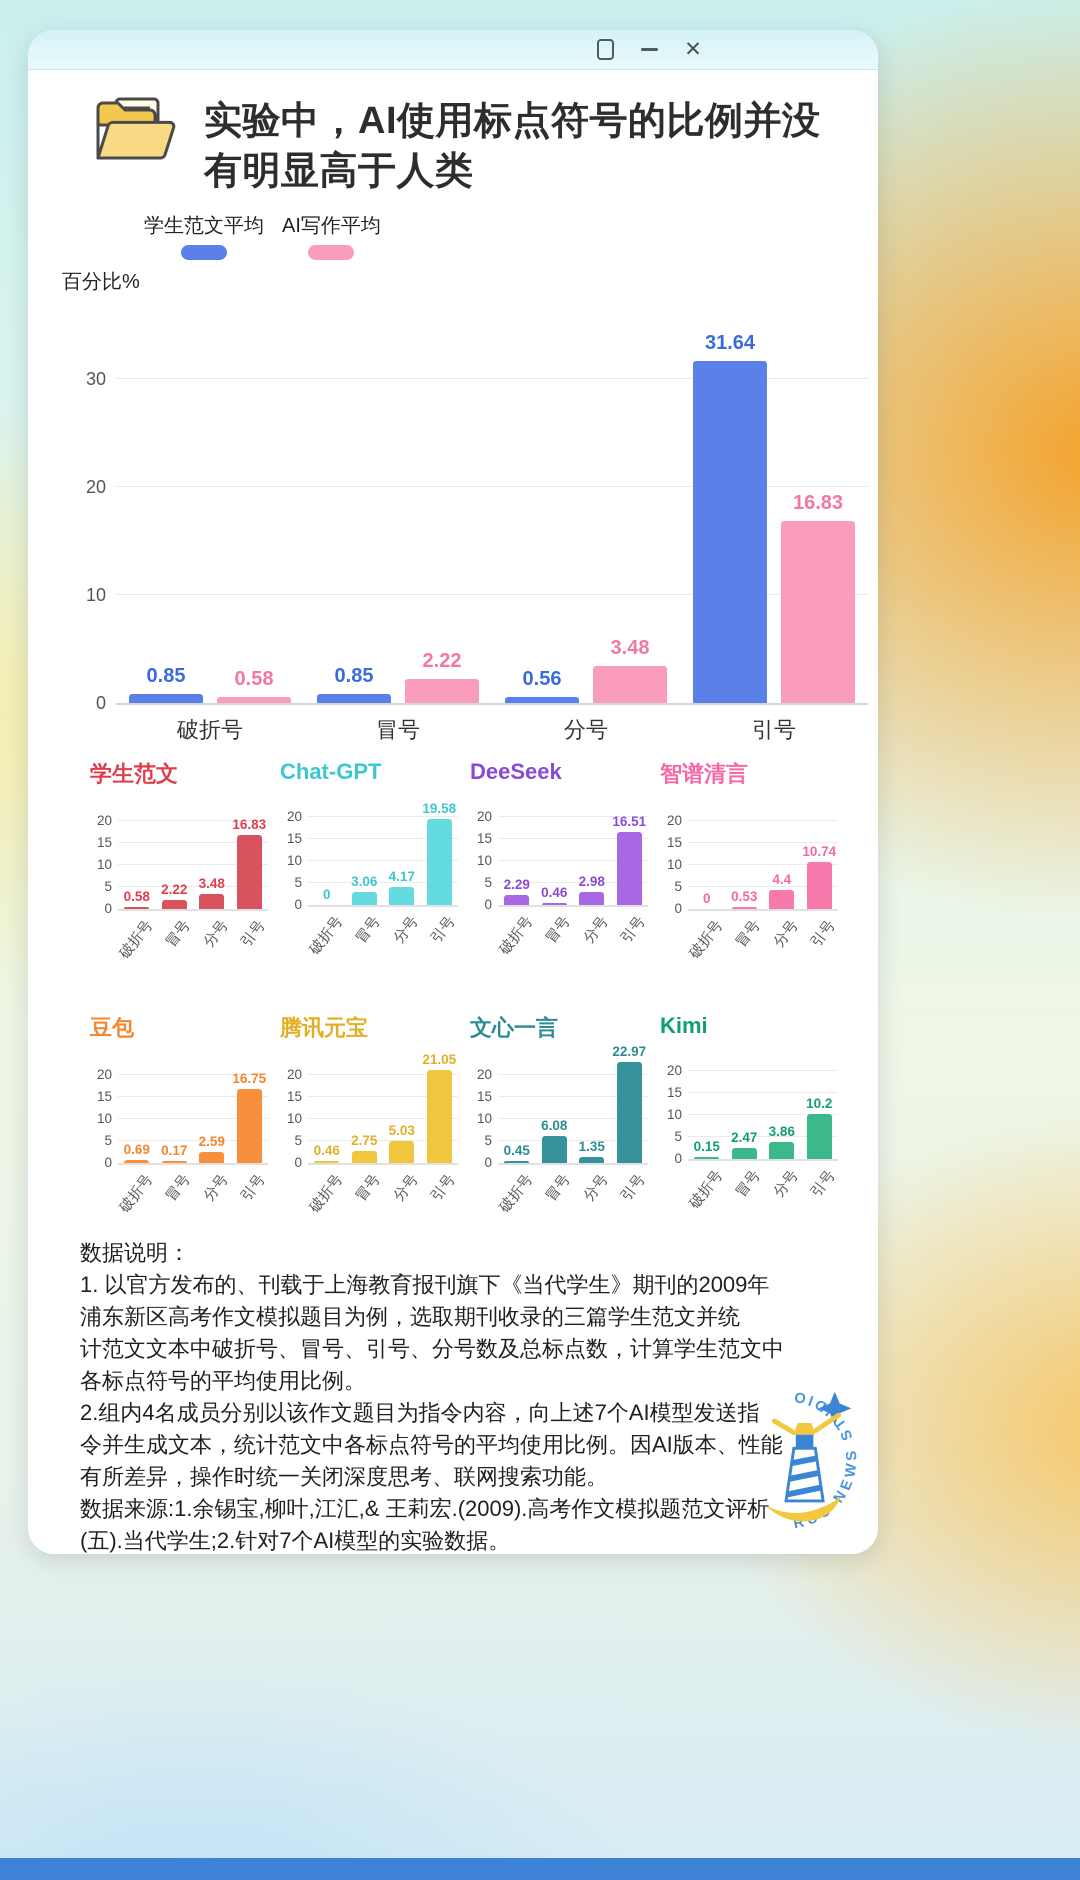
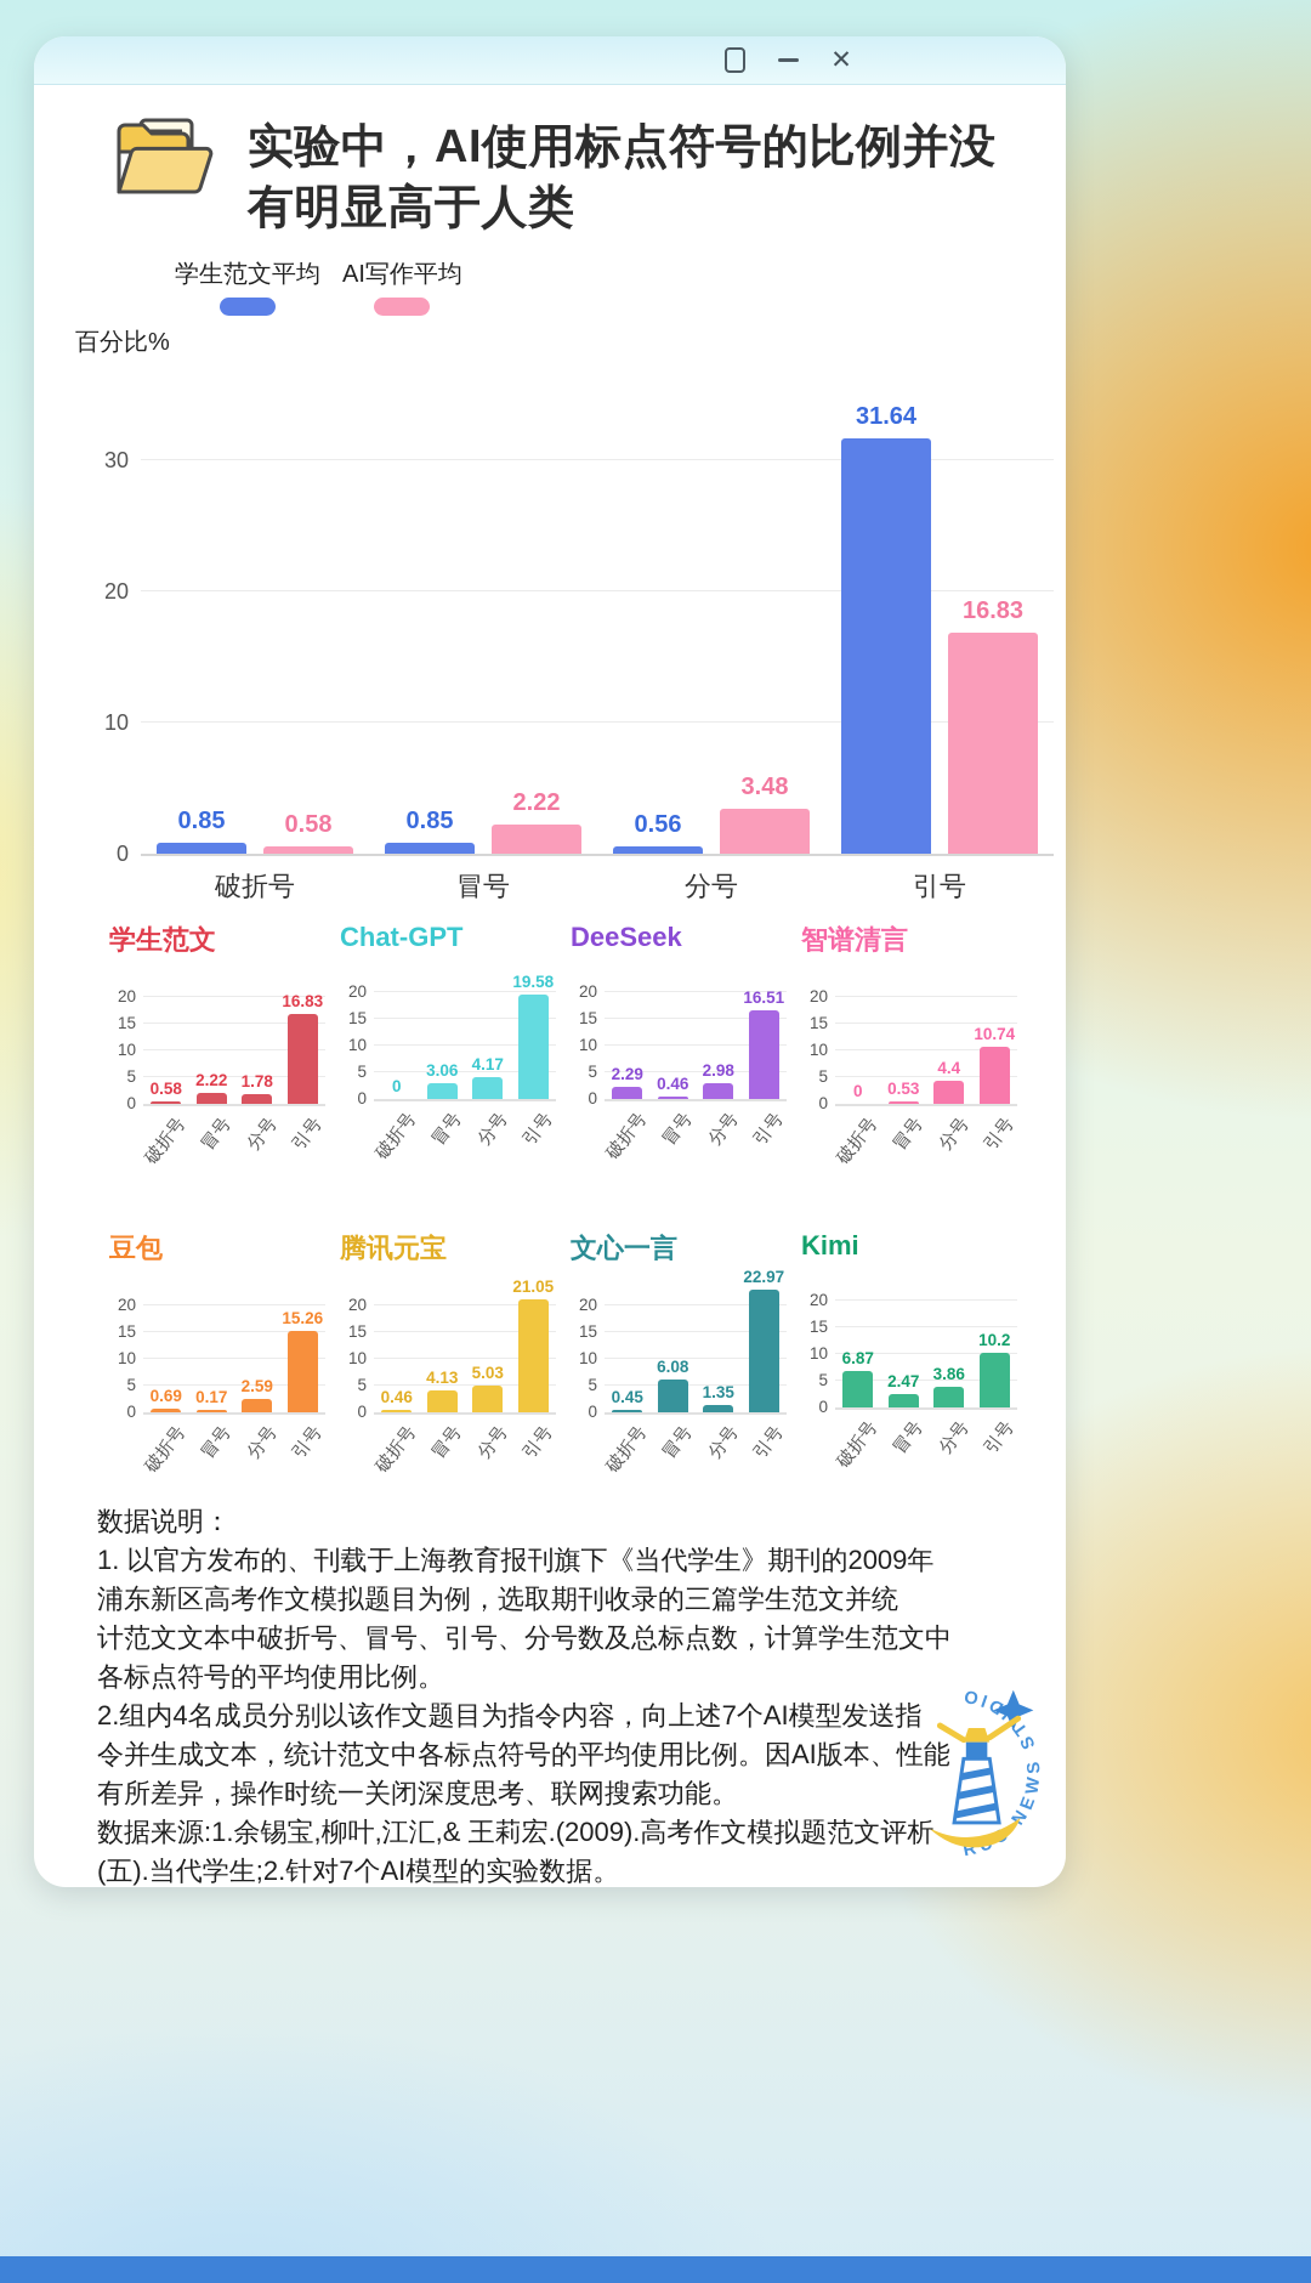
学生范文/分号: 3.48 -> 1.78
豆包/引号: 16.75 -> 15.26
腾讯元宝/冒号: 2.75 -> 4.13
Kimi/破折号: 0.15 -> 6.87
